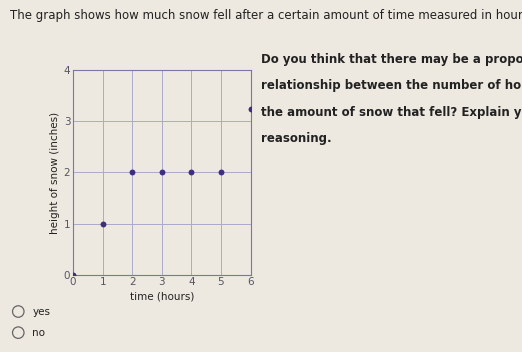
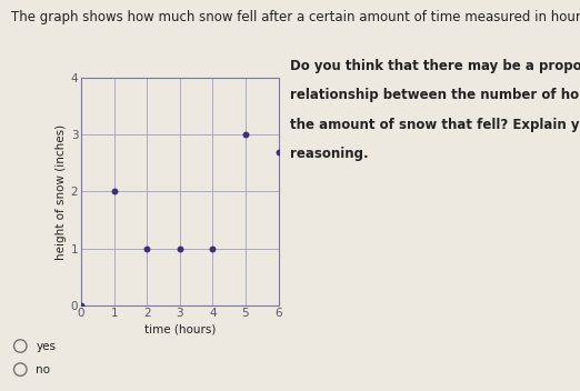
1: 1.00 -> 2.00
2: 2.00 -> 1.00
3: 2.00 -> 1.00
4: 2.00 -> 1.00
5: 2.00 -> 3.00
6: 3.25 -> 2.70
